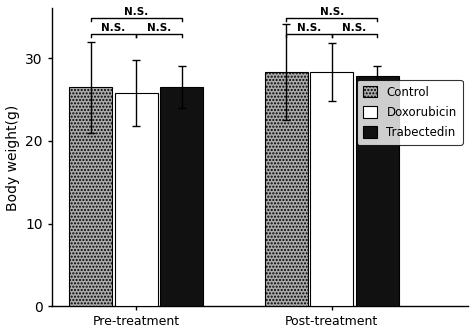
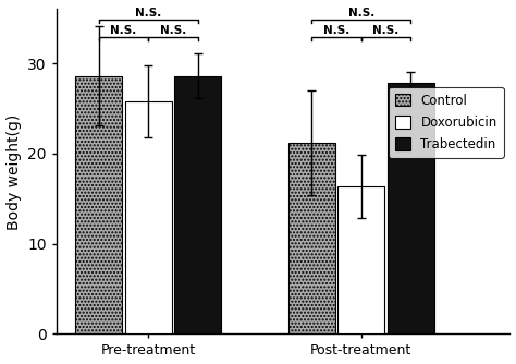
Control/Pre-treatment: 26.5 -> 28.6
Trabectedin/Pre-treatment: 26.5 -> 28.6
Control/Post-treatment: 28.3 -> 21.2
Doxorubicin/Post-treatment: 28.3 -> 16.4
